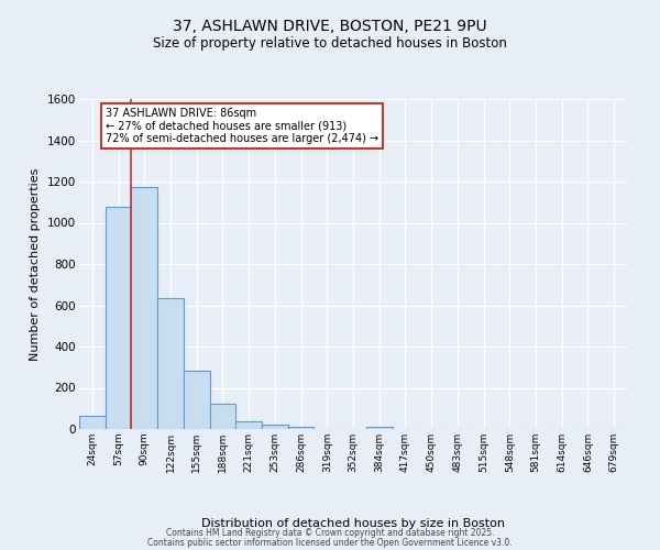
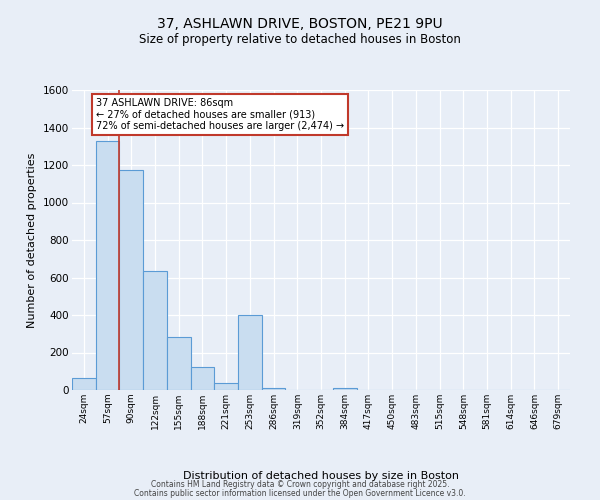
57sqm: 1080 -> 1330
253sqm: 20 -> 400
